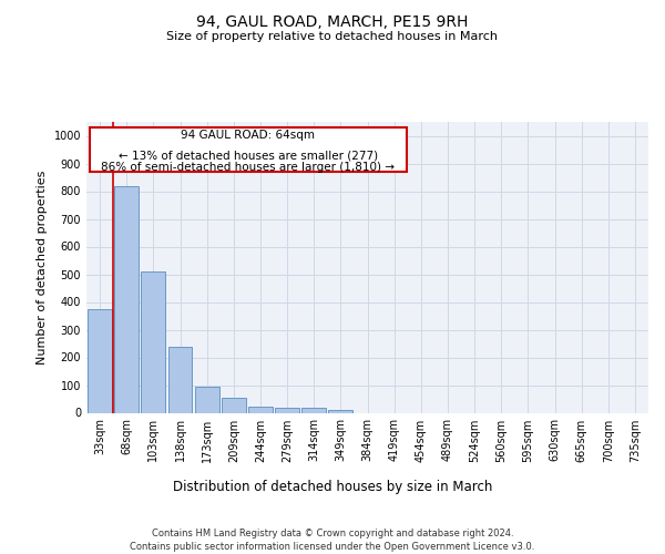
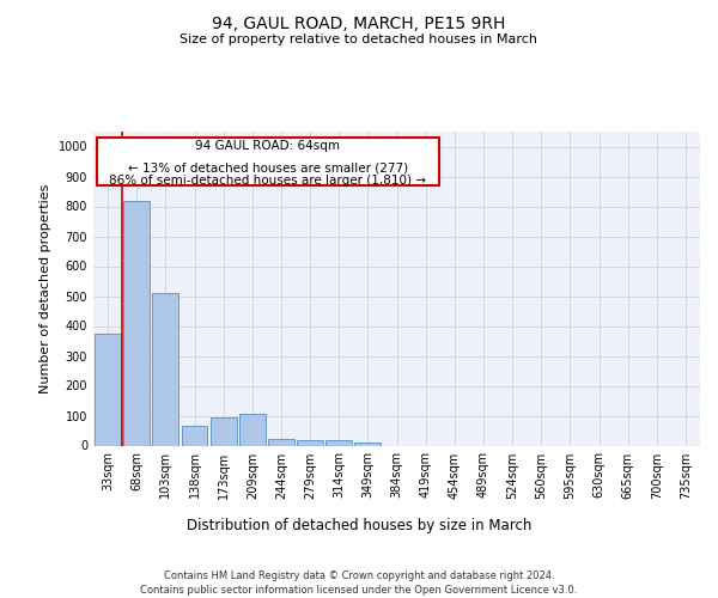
138sqm: 237 -> 65
209sqm: 53 -> 105
